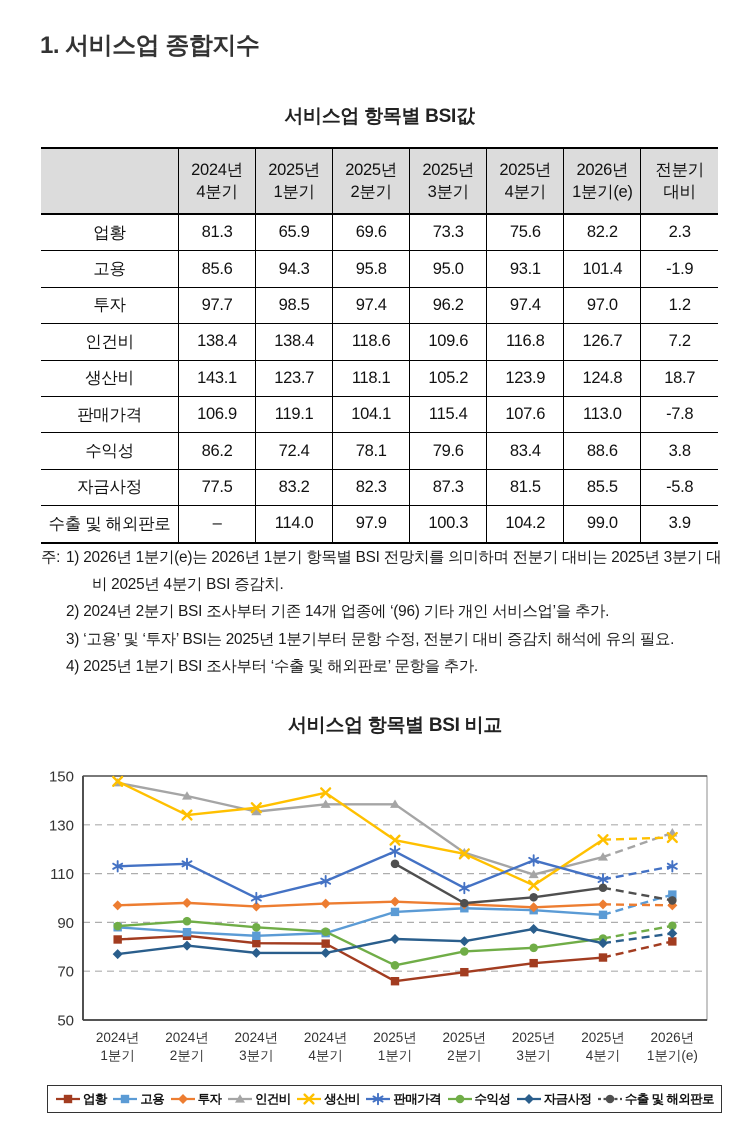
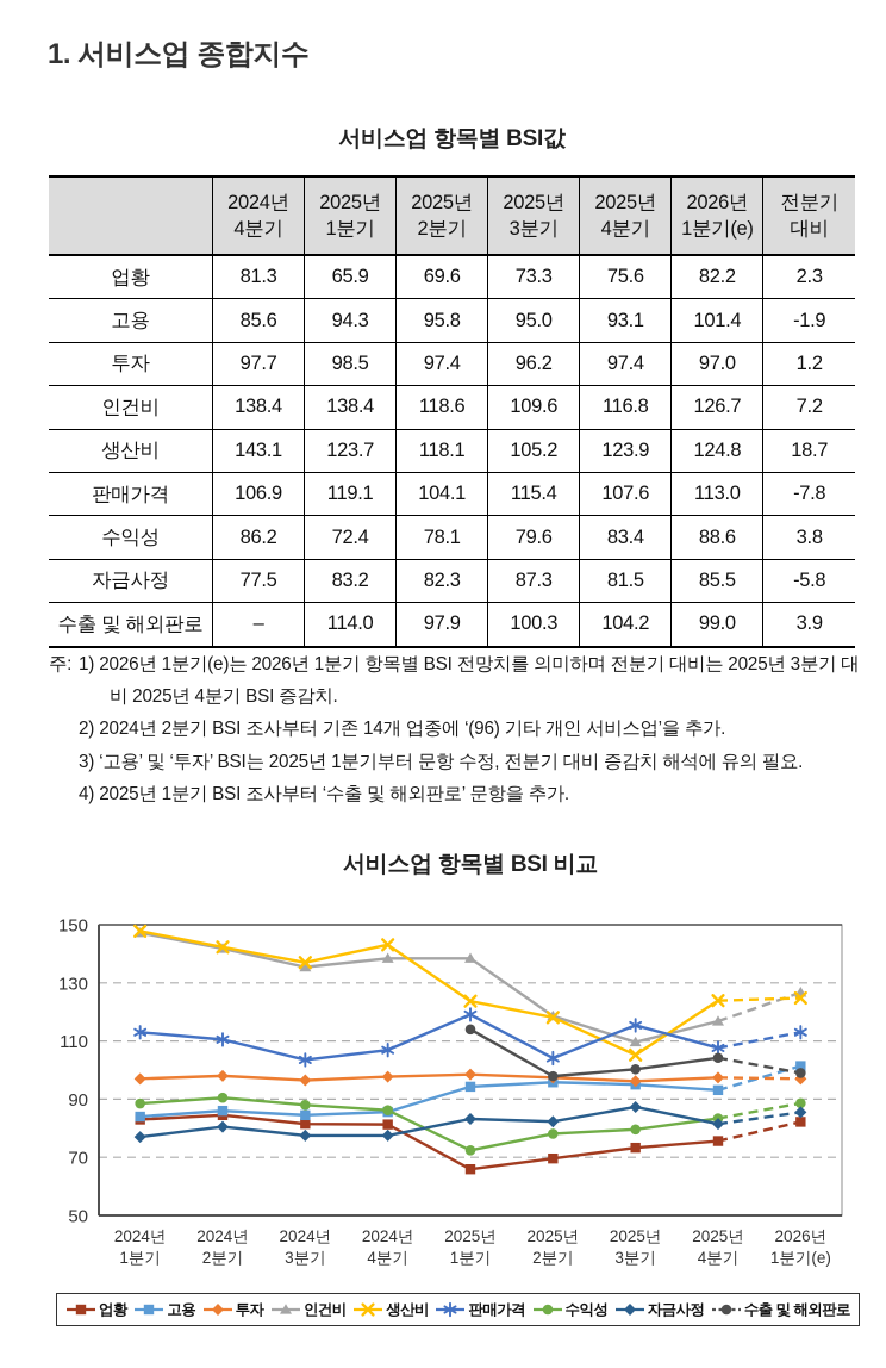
고용/2024년 1분기: 88 -> 84
생산비/2024년 2분기: 134 -> 142
판매가격/2024년 2분기: 114 -> 110
판매가격/2024년 3분기: 100 -> 104
